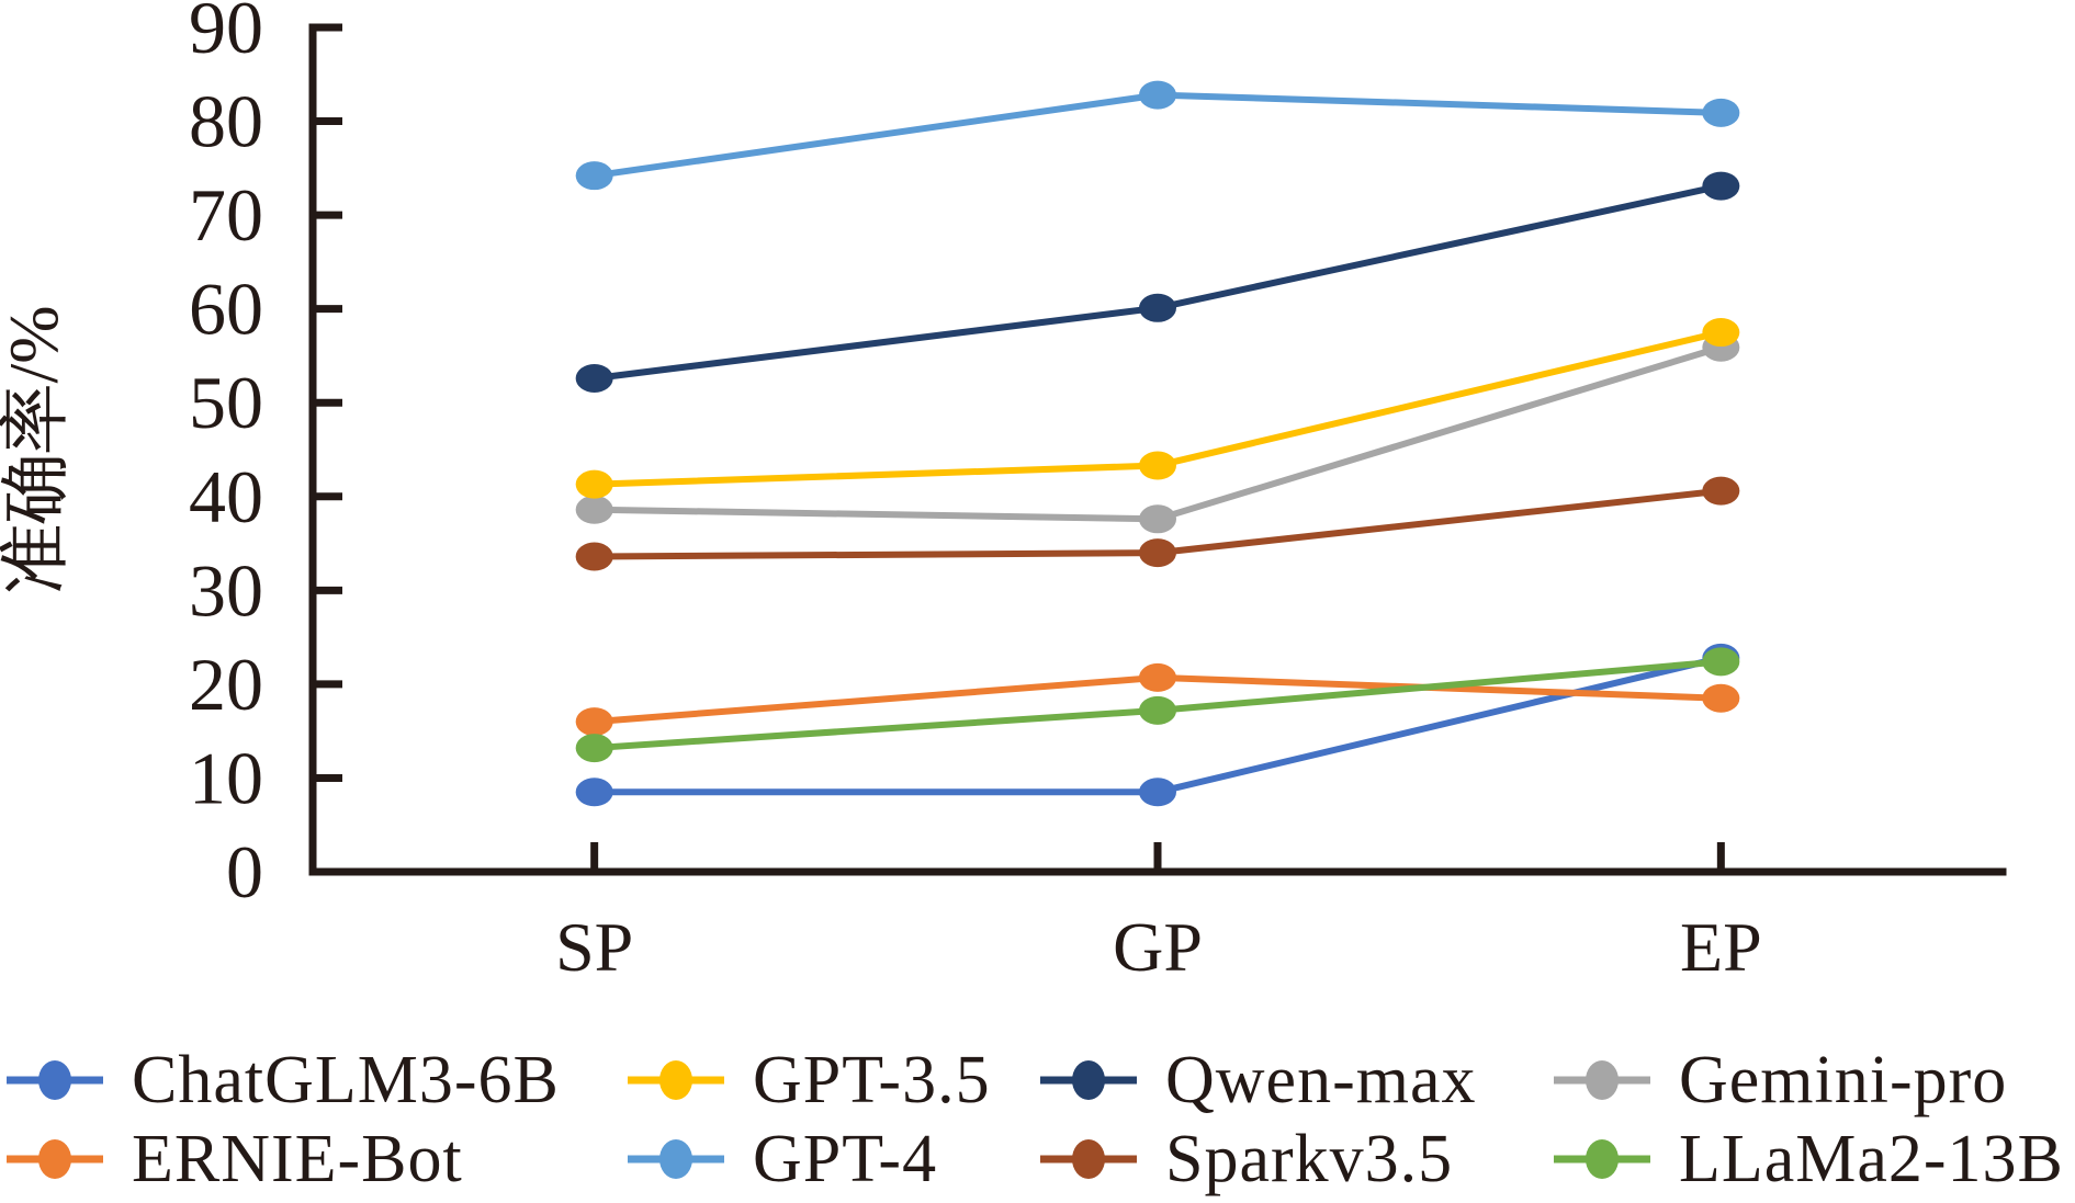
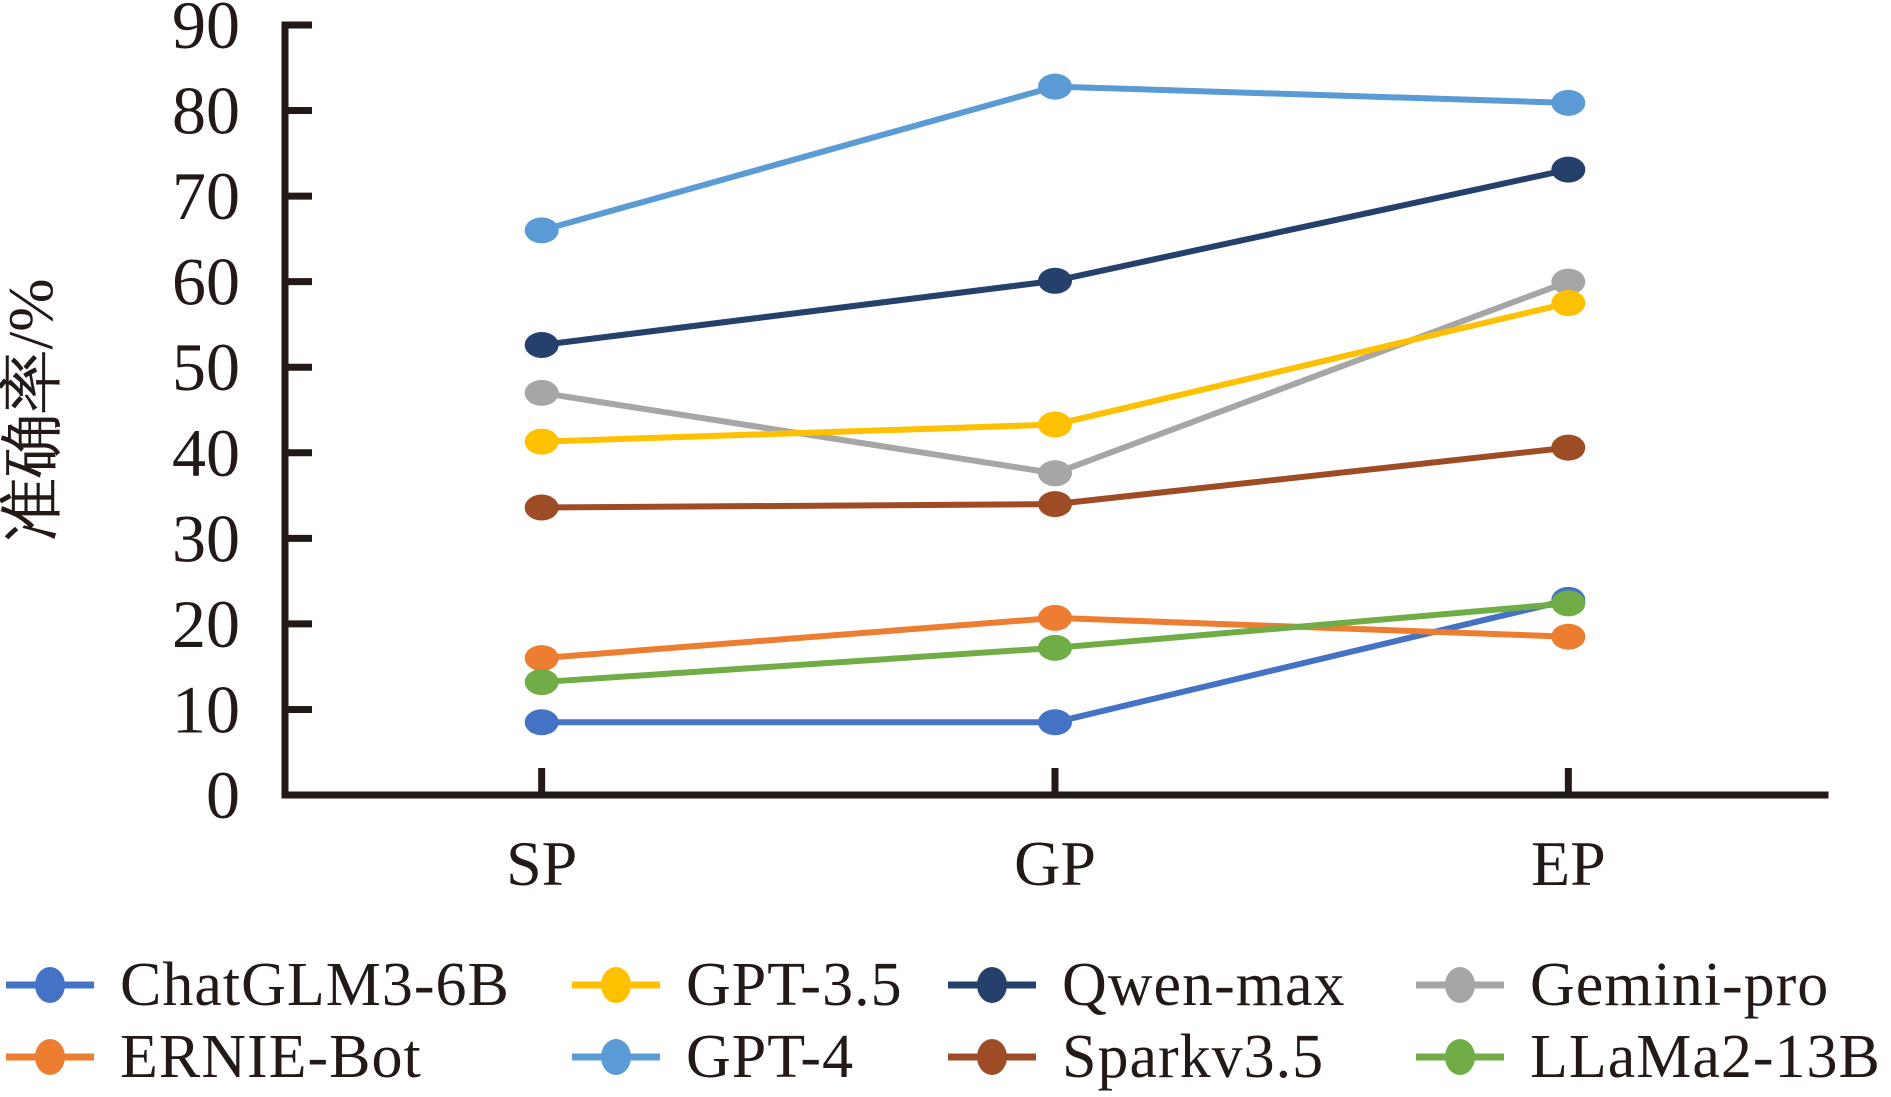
GPT-4/SP: 74 -> 66
Gemini-pro/SP: 39 -> 47
Gemini-pro/EP: 56 -> 60
